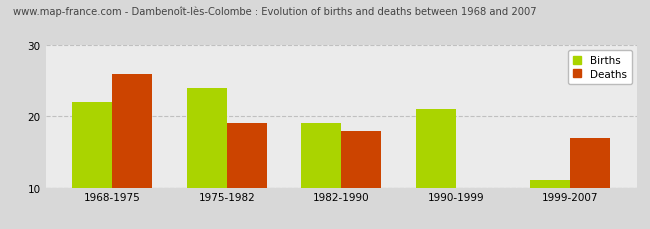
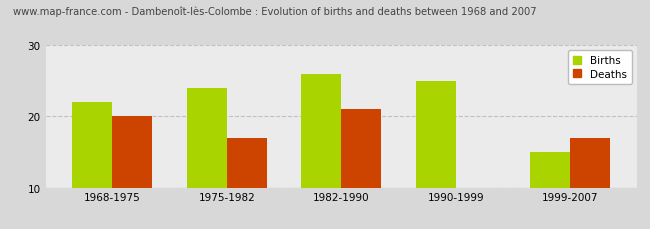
Deaths/1968-1975: 26.0 -> 20.0
Deaths/1975-1982: 19.0 -> 17.0
Births/1982-1990: 19 -> 26
Deaths/1982-1990: 18.0 -> 21.0
Births/1990-1999: 21 -> 25
Births/1999-2007: 11 -> 15
